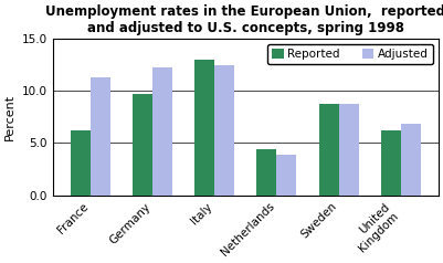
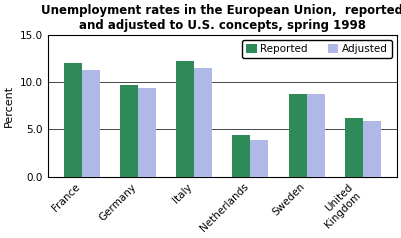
Reported/France: 6.2 -> 12.0
Adjusted/Germany: 12.2 -> 9.4
Reported/Italy: 13.0 -> 12.2
Adjusted/Italy: 12.4 -> 11.5
Adjusted/United Kingdom: 6.8 -> 5.9
